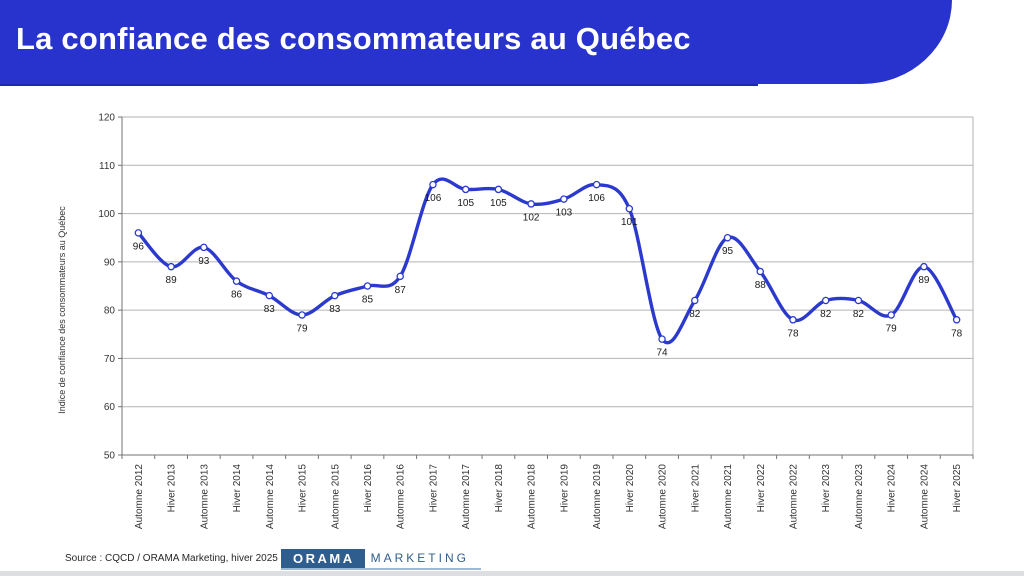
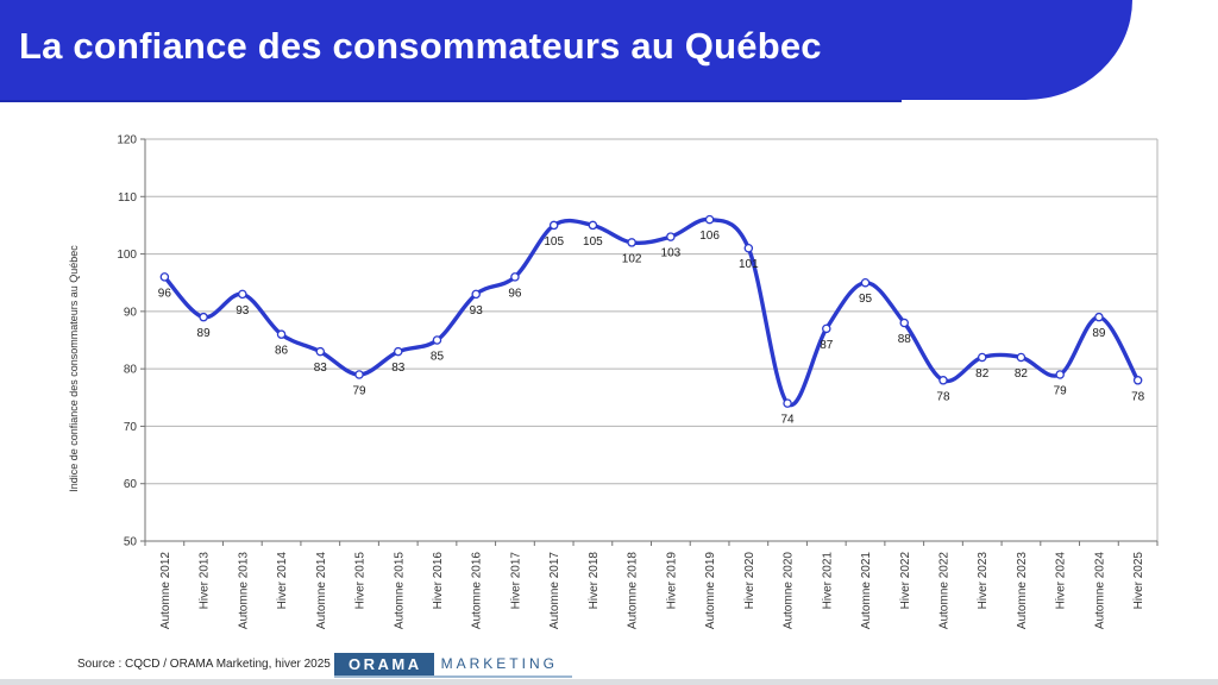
Automne 2016: 87 -> 93
Hiver 2017: 106 -> 96
Hiver 2021: 82 -> 87
